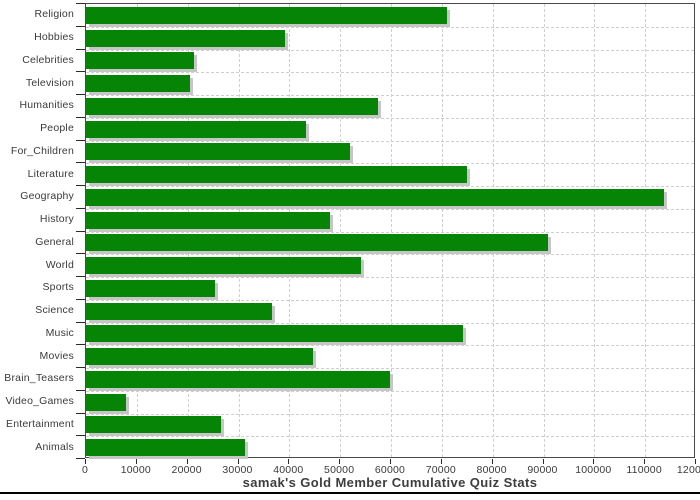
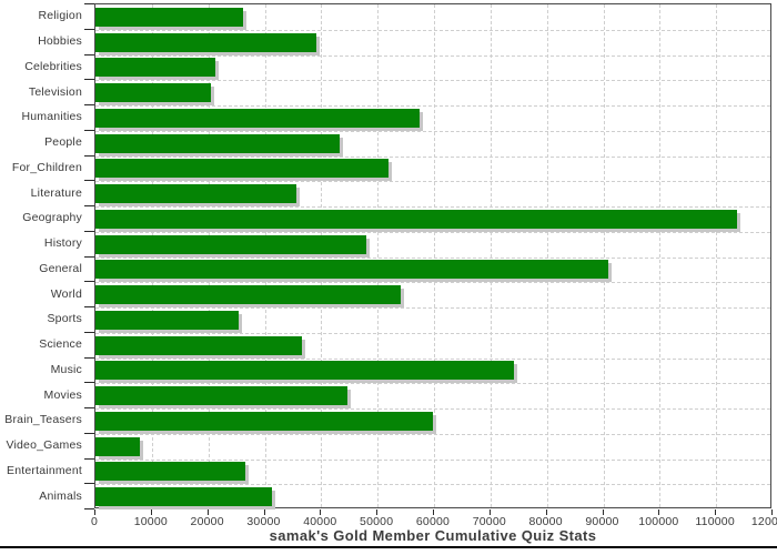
Religion: 71000 -> 26000
Literature: 75000 -> 36000
